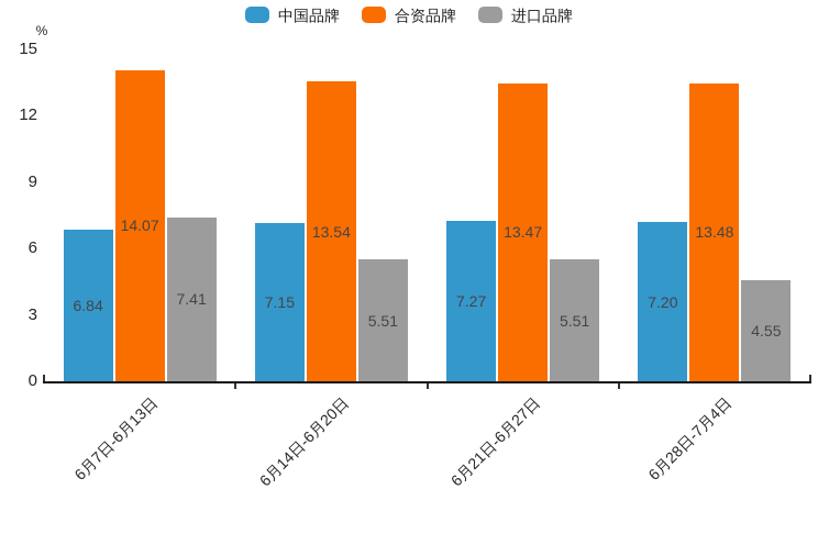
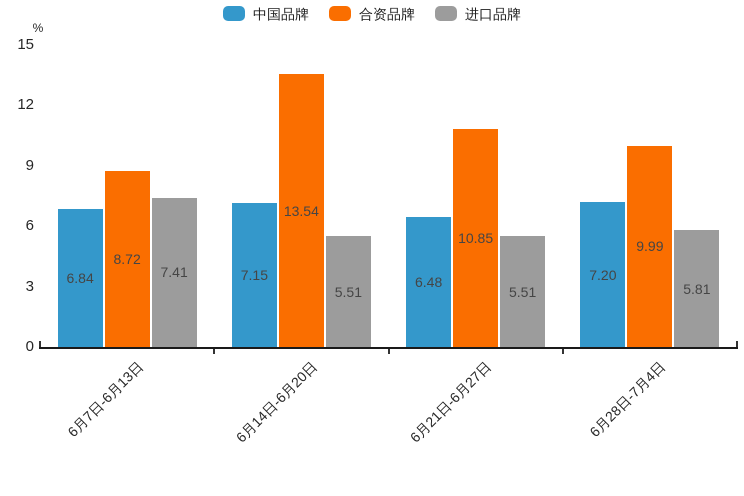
合资品牌/6月7日-6月13日: 14.07 -> 8.72
中国品牌/6月21日-6月27日: 7.27 -> 6.48
合资品牌/6月21日-6月27日: 13.47 -> 10.85
合资品牌/6月28日-7月4日: 13.48 -> 9.99
进口品牌/6月28日-7月4日: 4.55 -> 5.81
